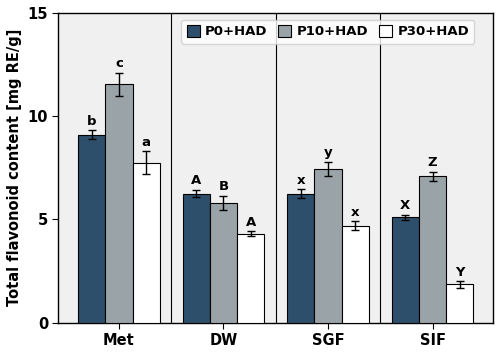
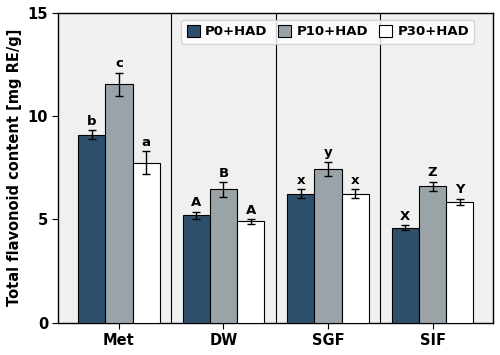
P0+HAD/DW: 6.25 -> 5.20
P10+HAD/DW: 5.80 -> 6.45
P30+HAD/DW: 4.30 -> 4.90
P30+HAD/SGF: 4.70 -> 6.25
P0+HAD/SIF: 5.10 -> 4.60
P10+HAD/SIF: 7.10 -> 6.60
P30+HAD/SIF: 1.85 -> 5.85
